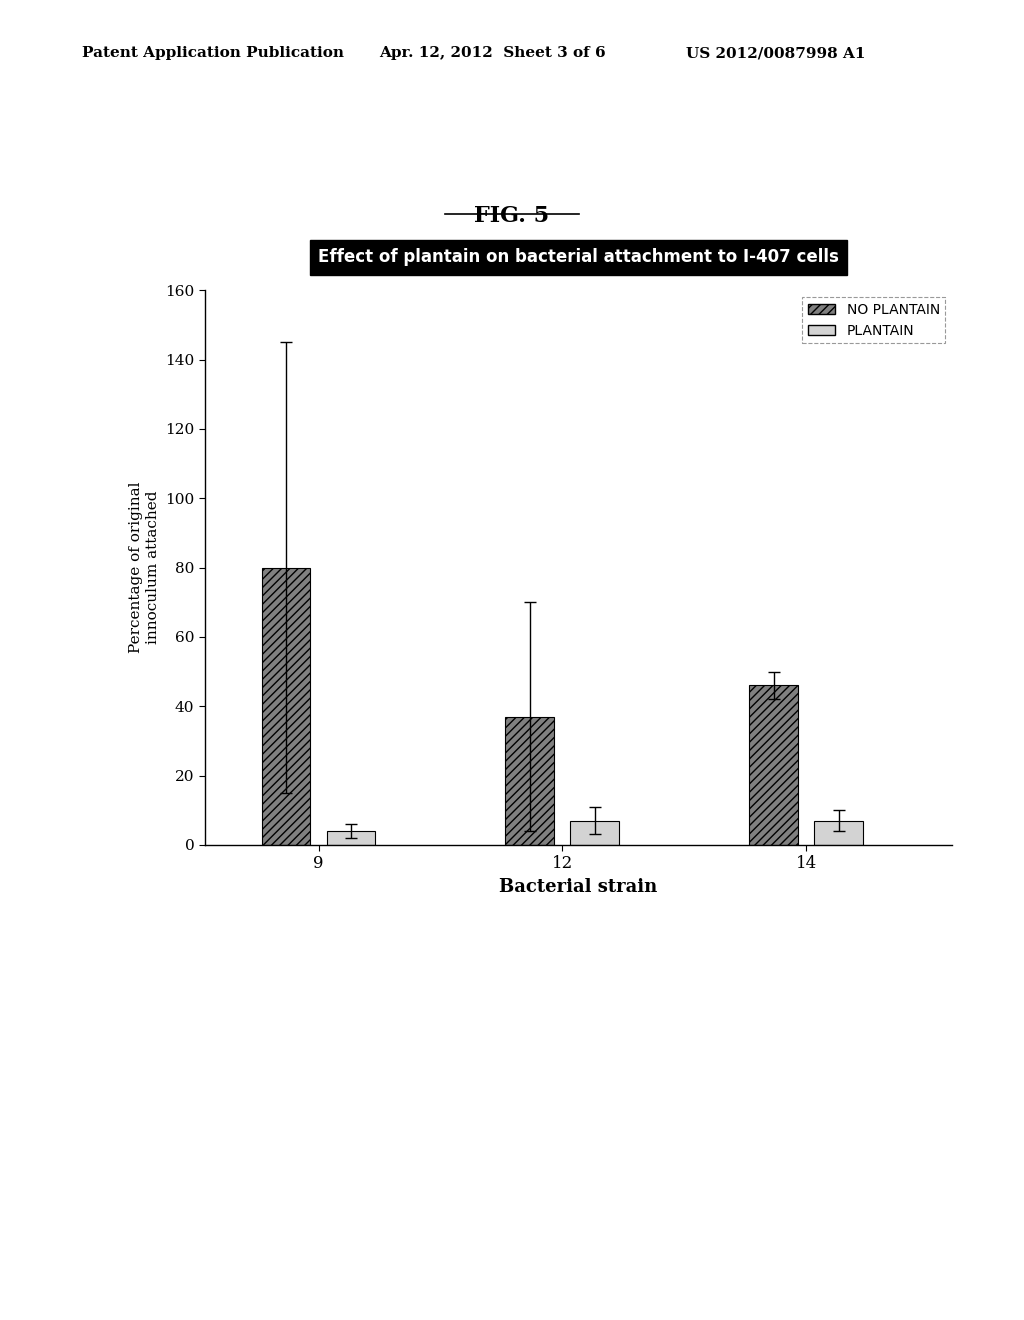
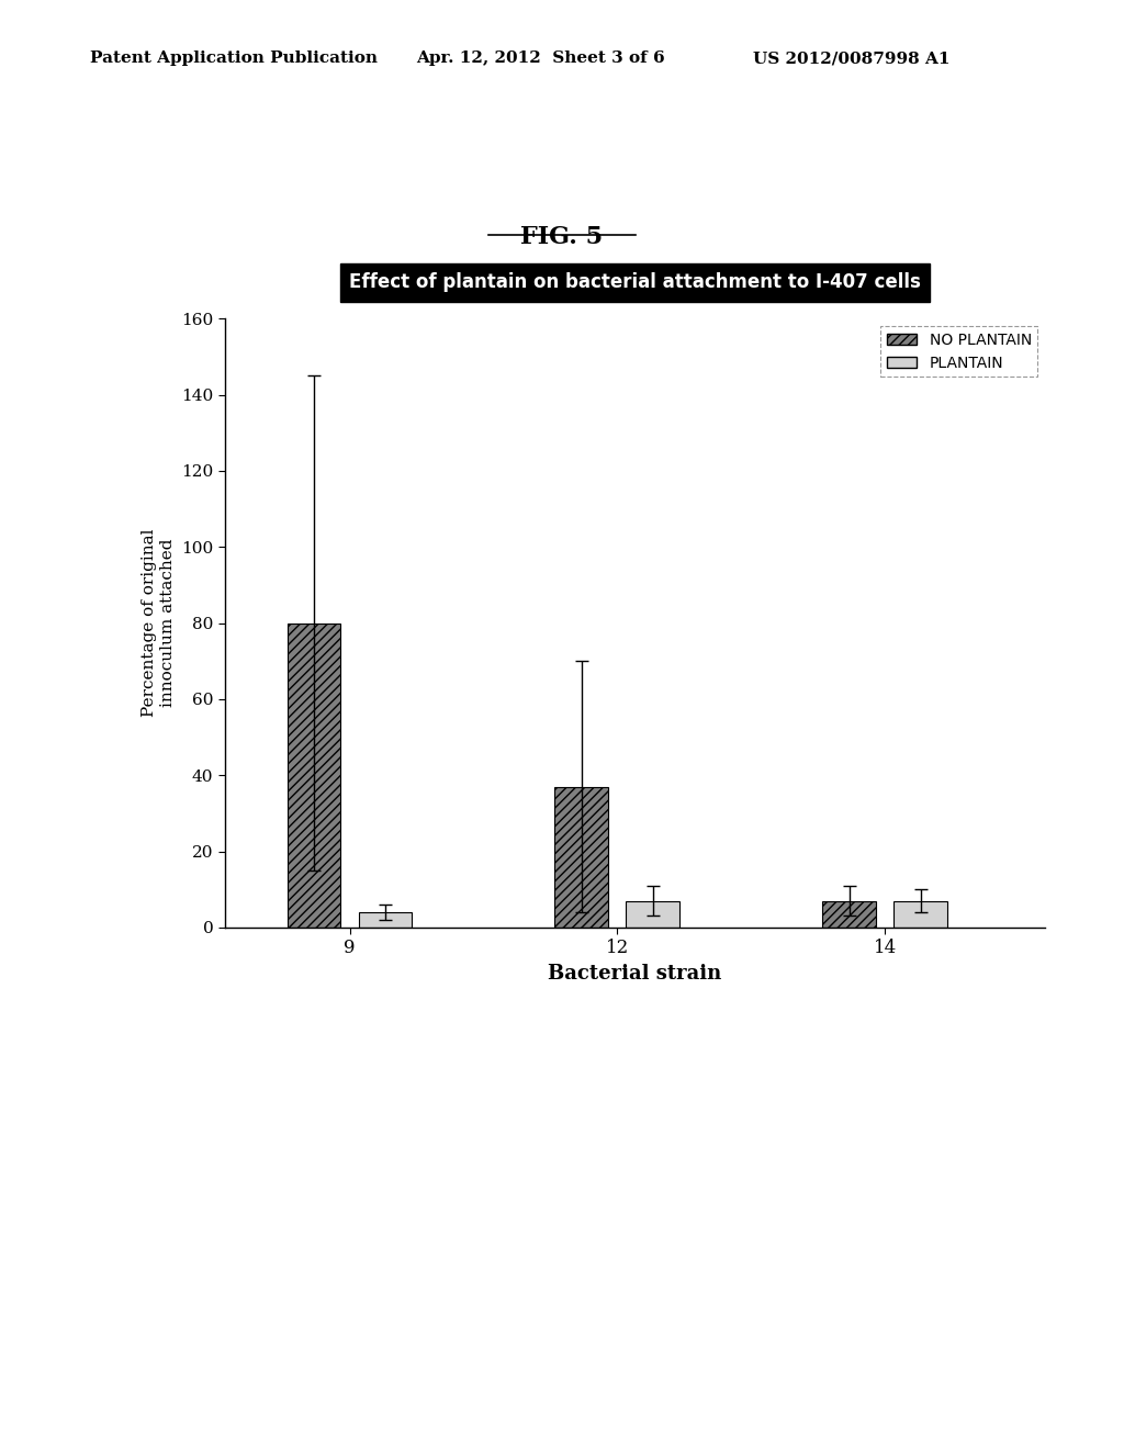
NO PLANTAIN/14: 46 -> 7
